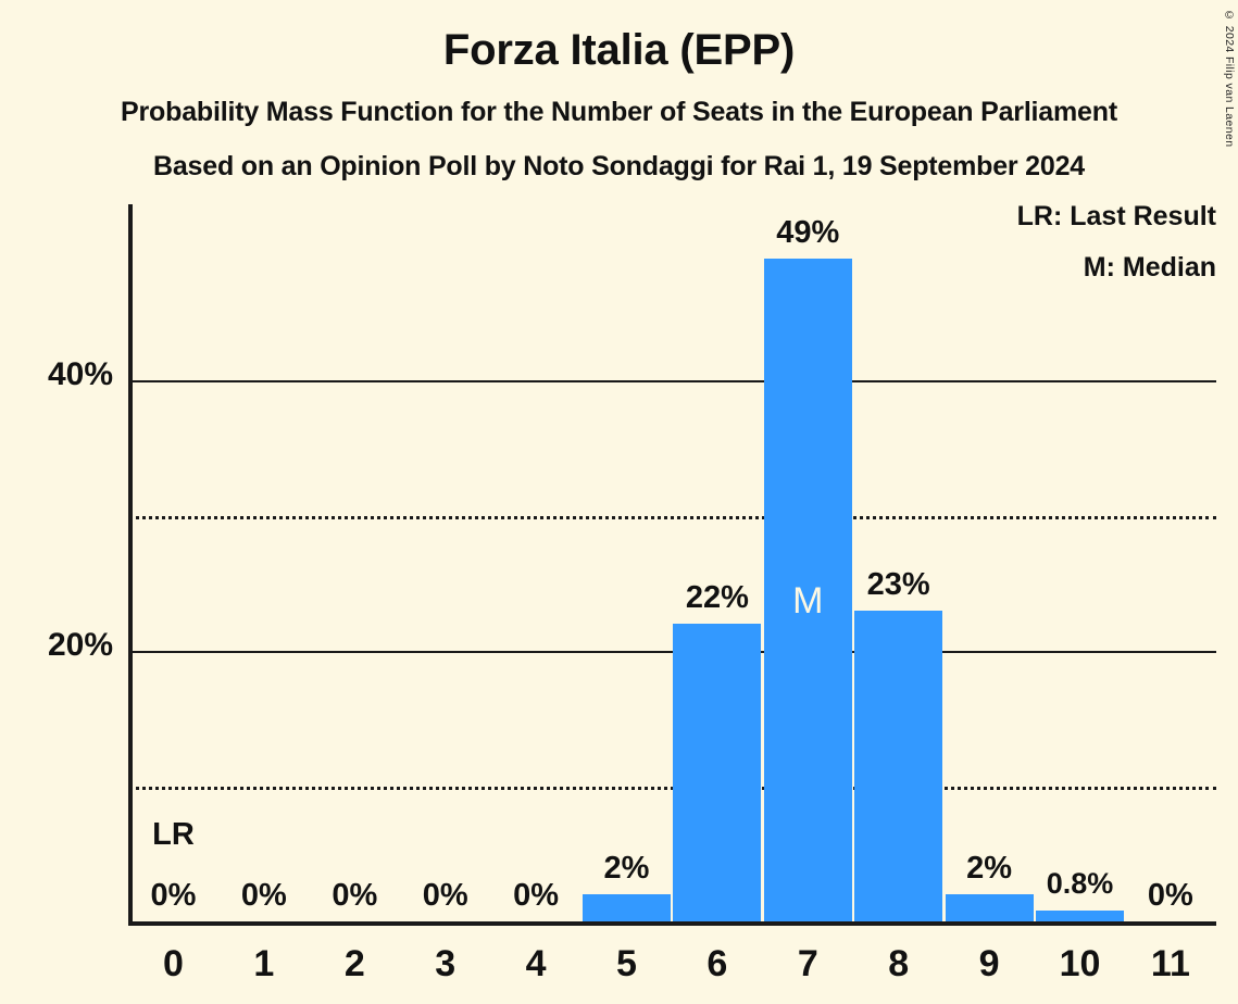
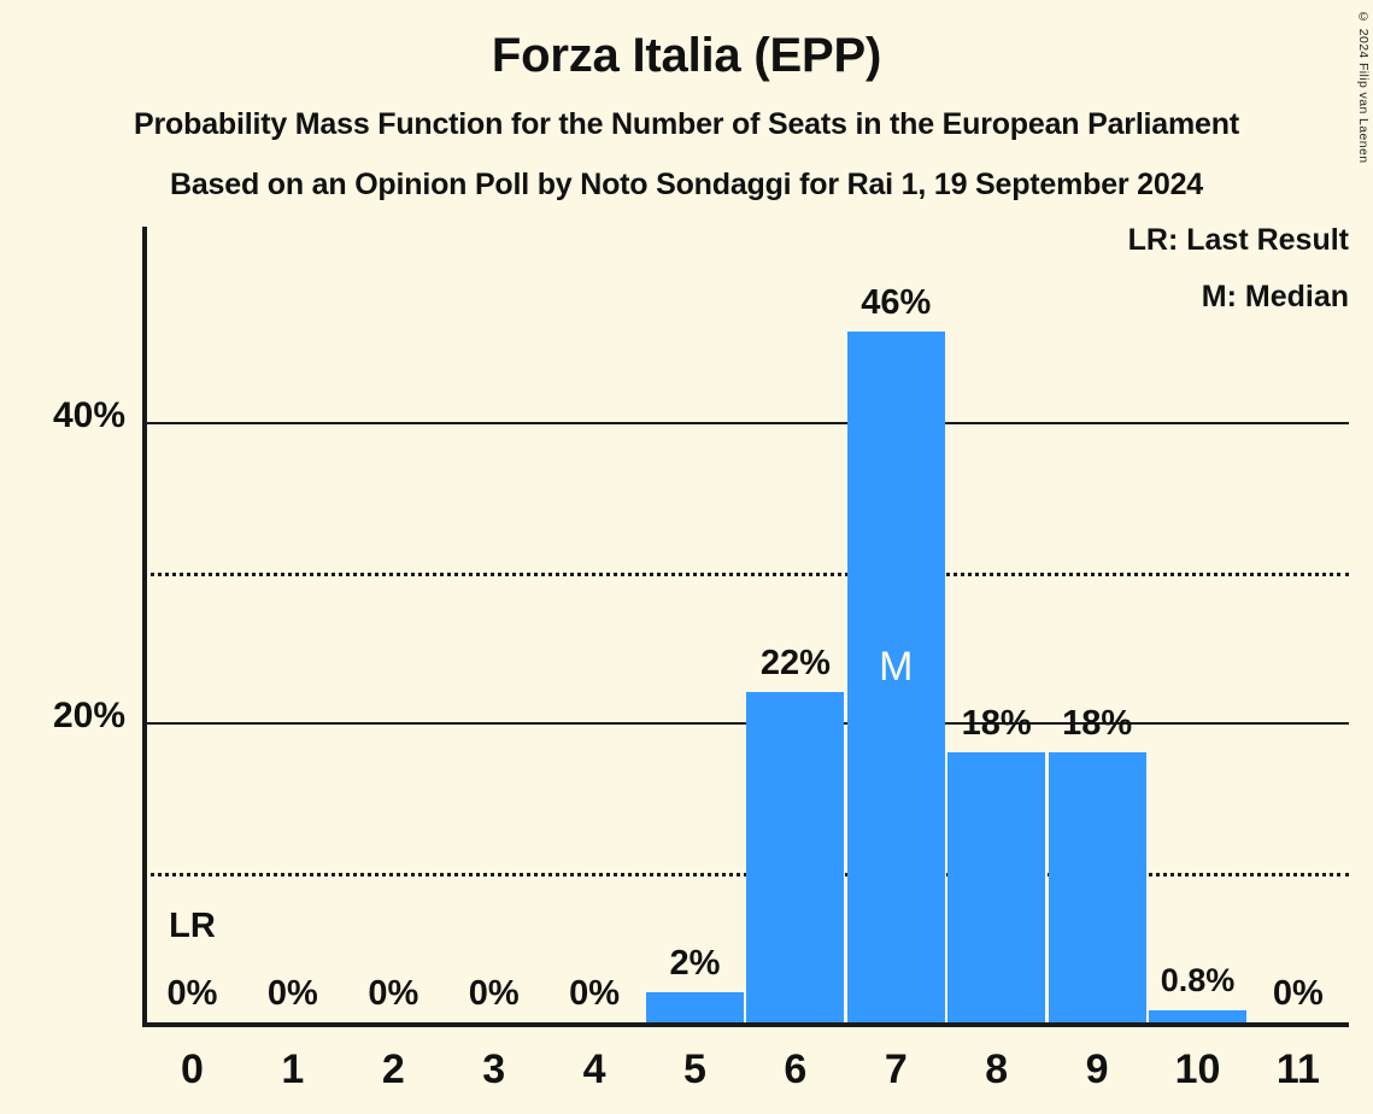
7: 49% -> 46%
8: 23% -> 18%
9: 2% -> 18%
